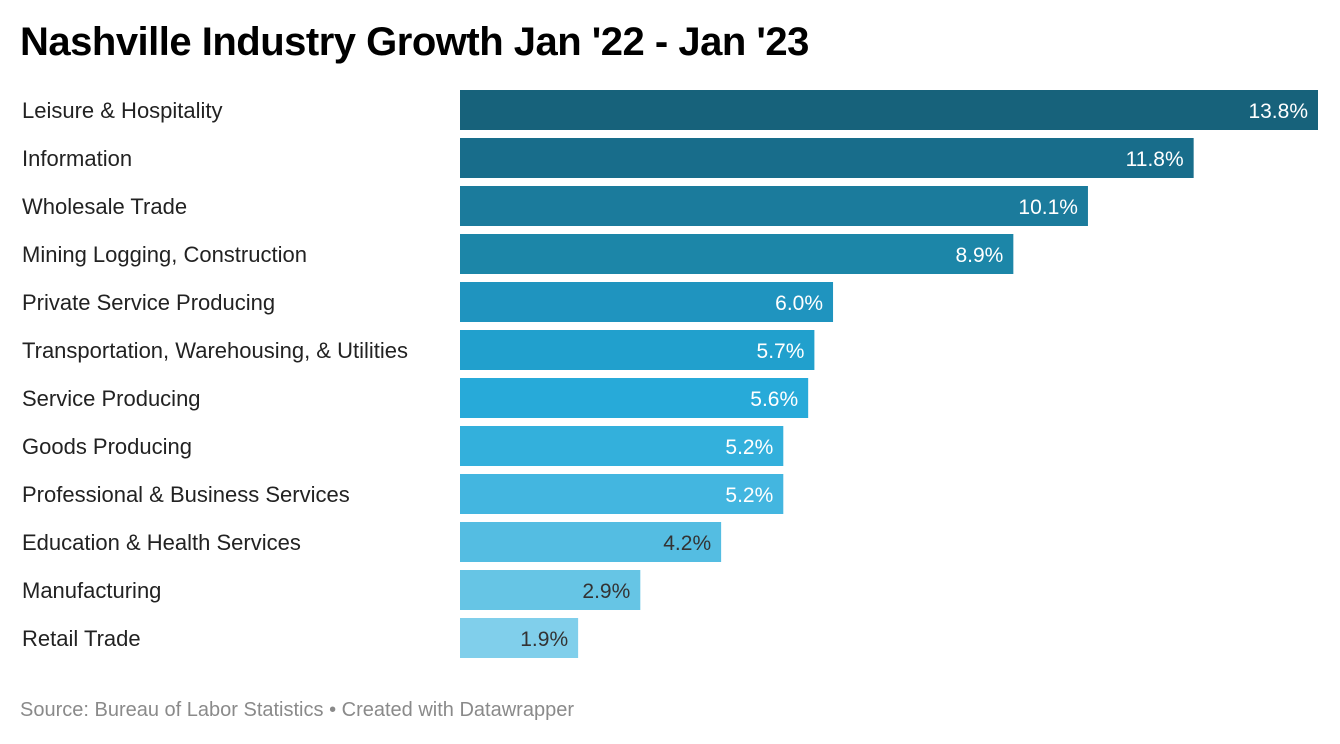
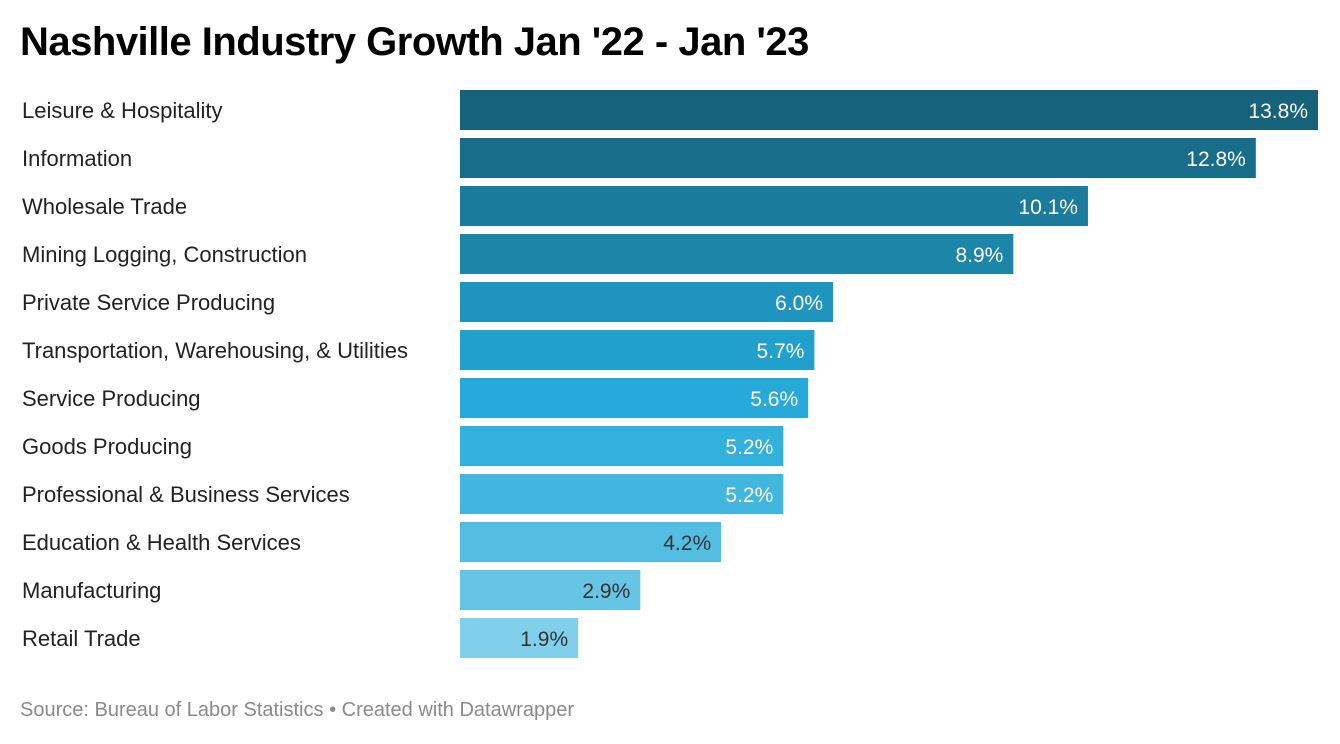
Information: 11.8% -> 12.8%
